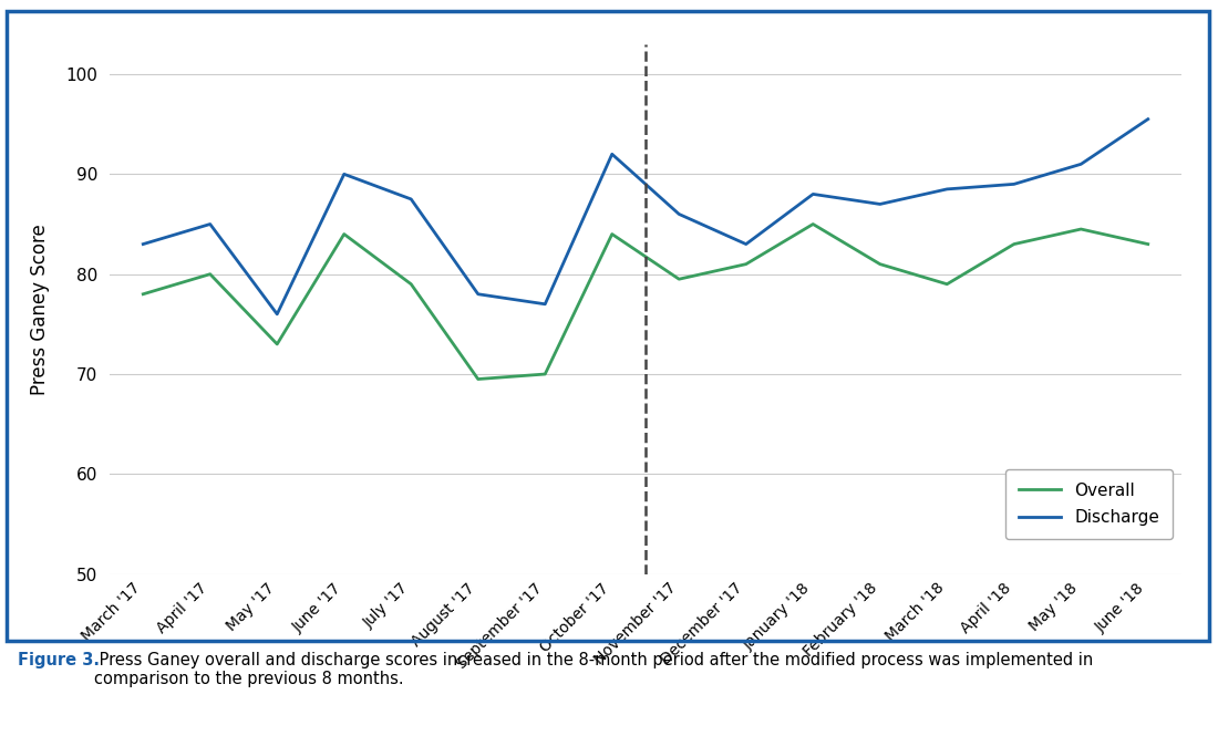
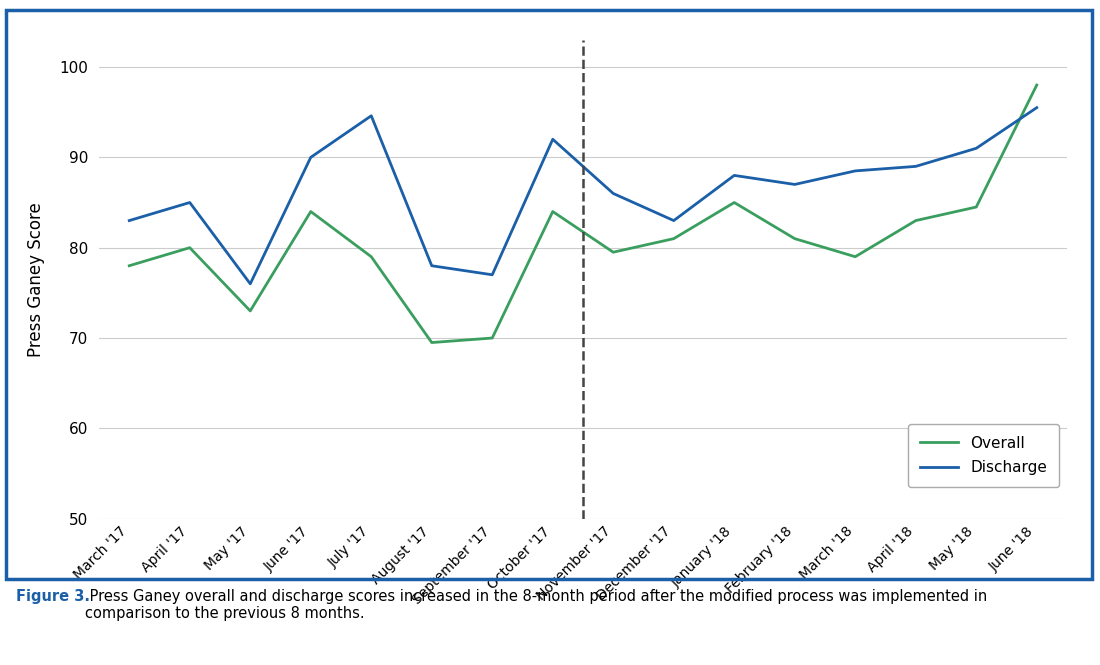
Discharge/July '17: 87.5 -> 94.6
Overall/June '18: 83.0 -> 98.0
